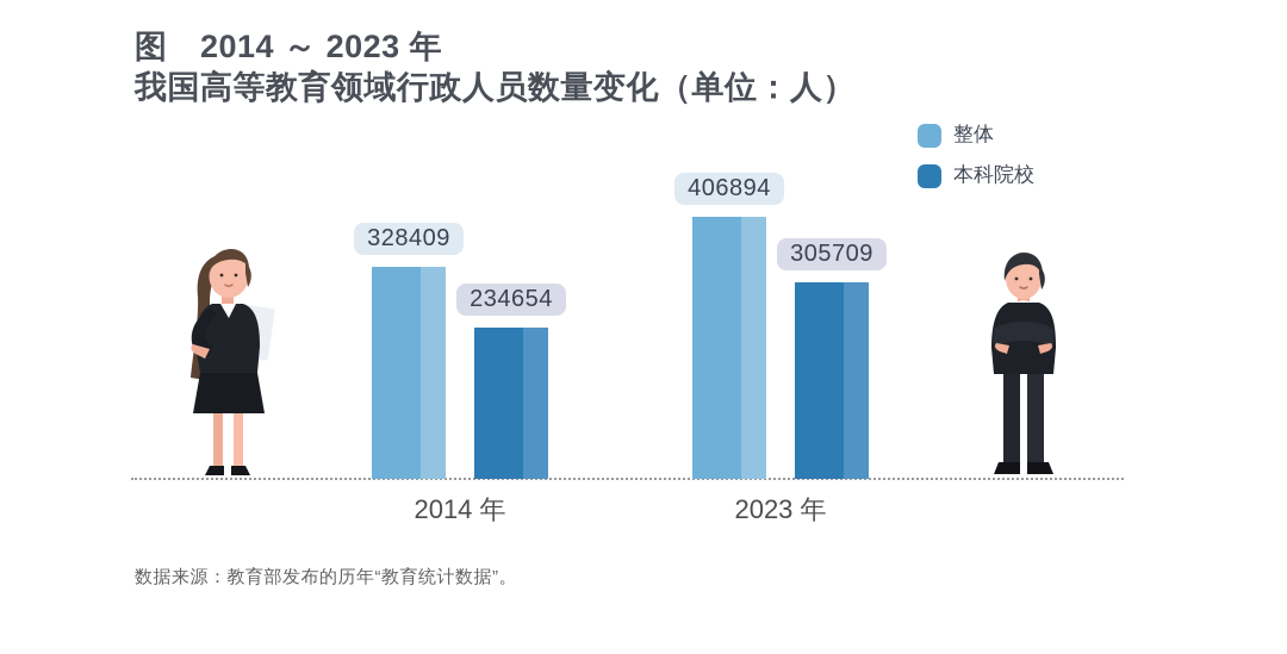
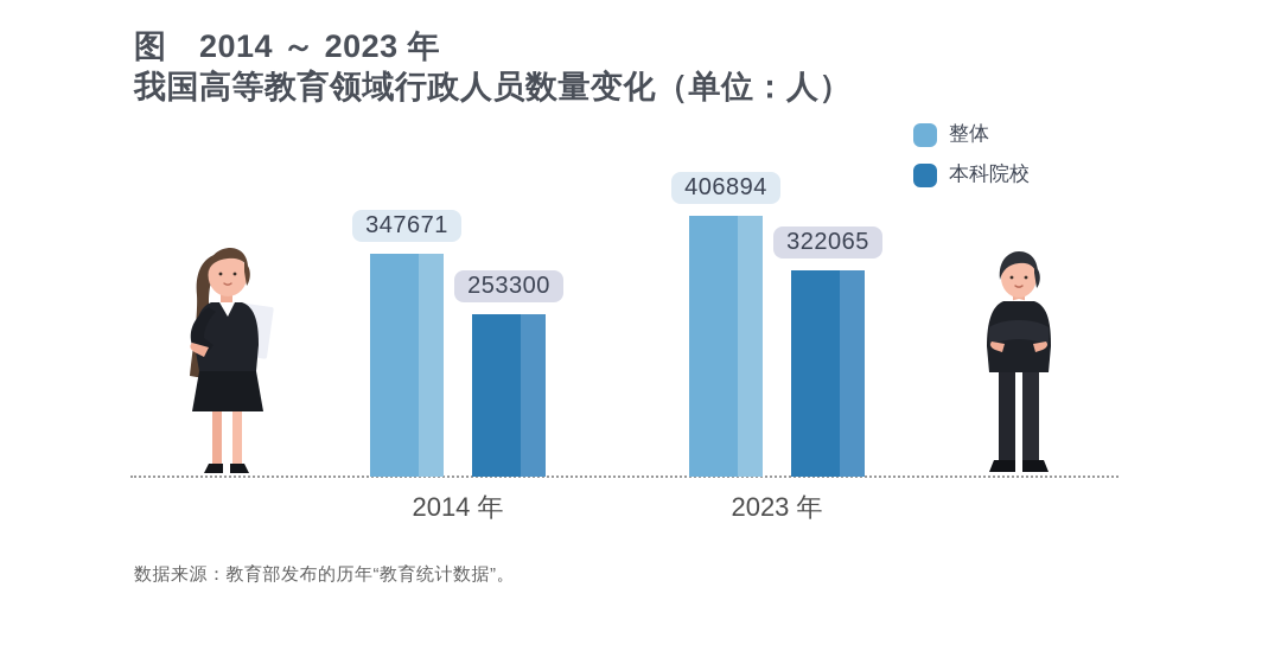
整体/2014 年: 328409 -> 347671
本科院校/2014 年: 234654 -> 253300
本科院校/2023 年: 305709 -> 322065
